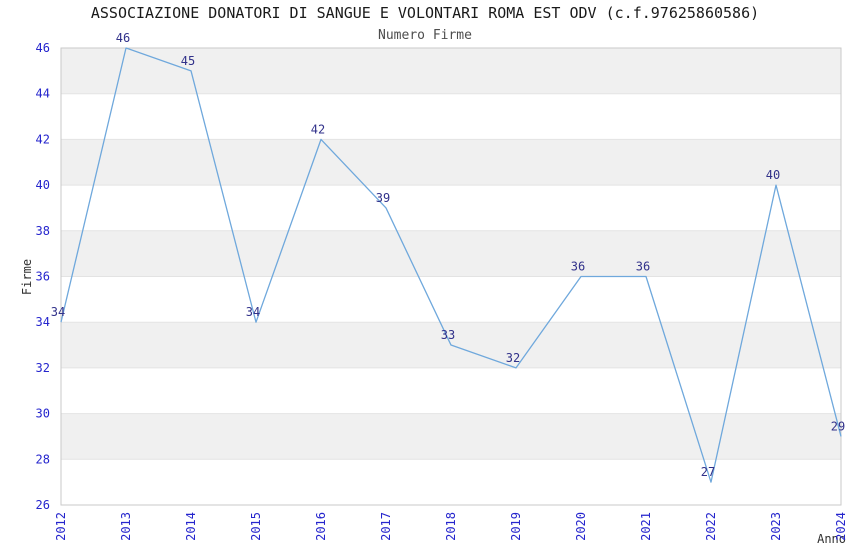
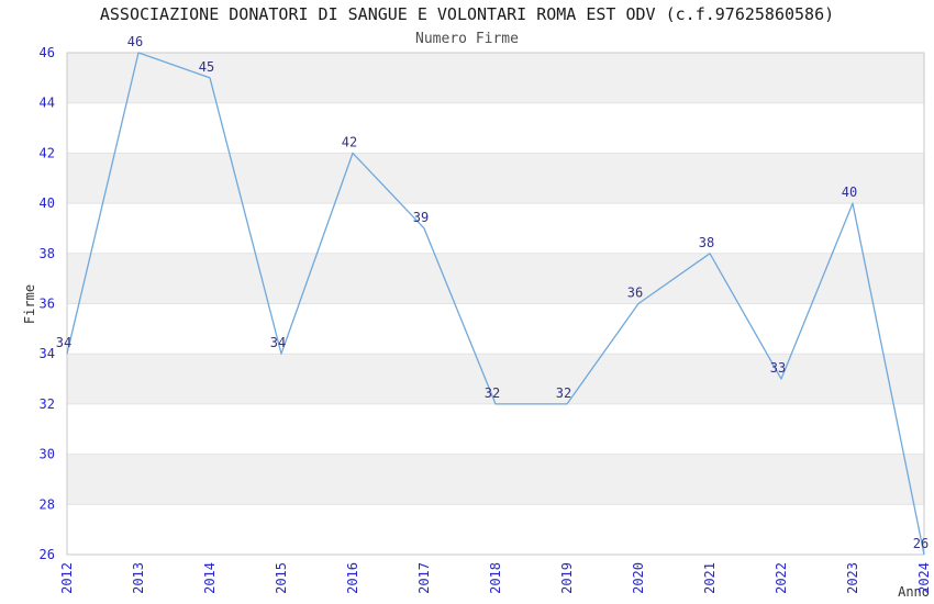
2018: 33 -> 32
2021: 36 -> 38
2022: 27 -> 33
2024: 29 -> 26
